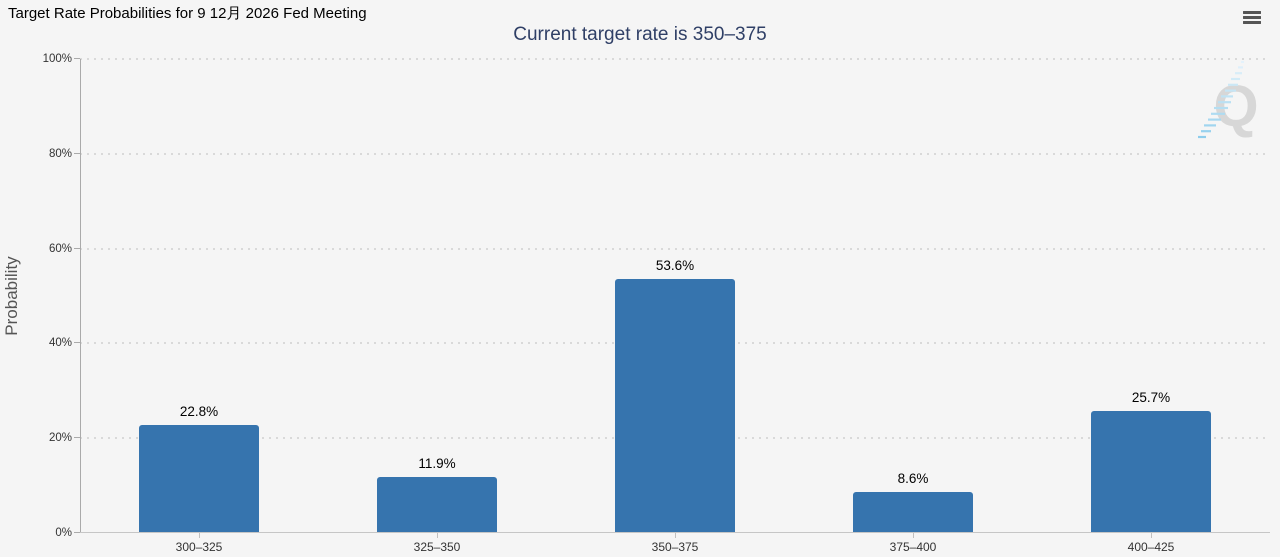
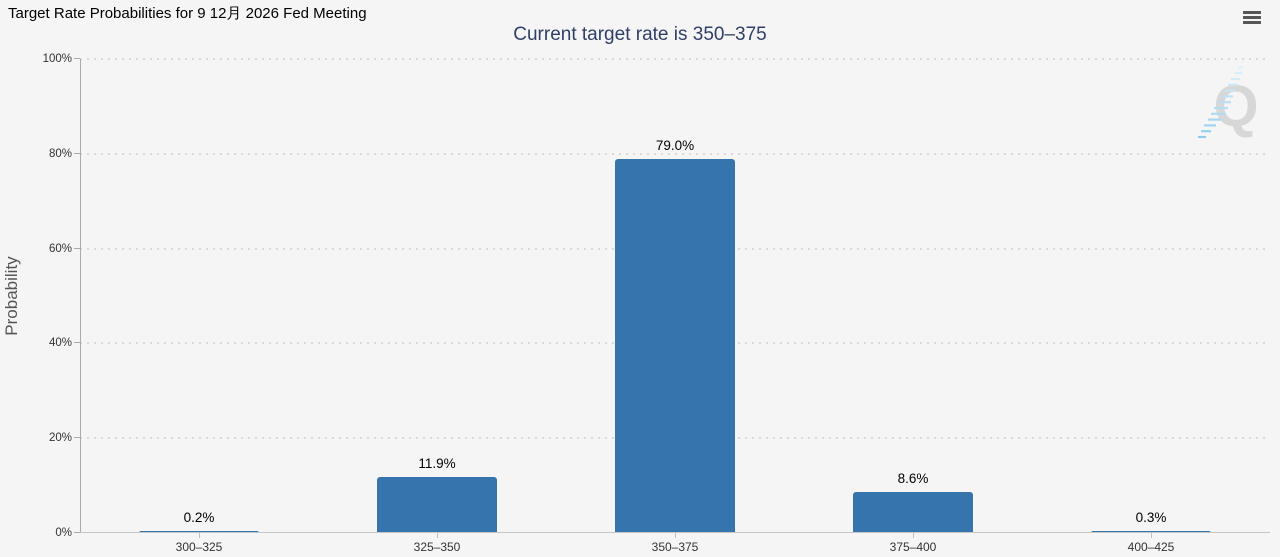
300–325: 22.8% -> 0.2%
350–375: 53.6% -> 79.0%
400–425: 25.7% -> 0.3%
